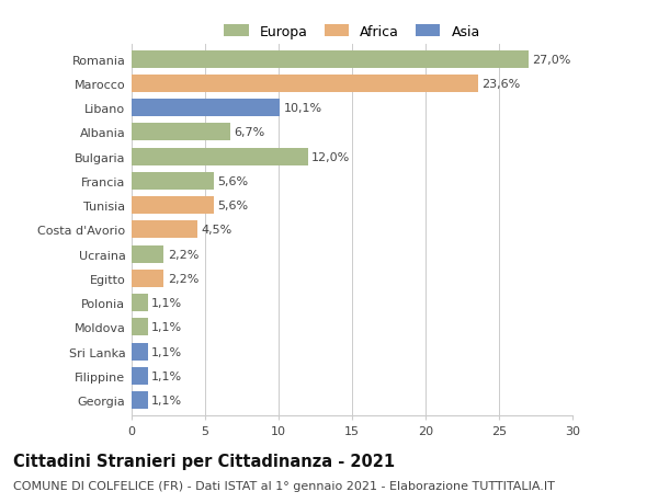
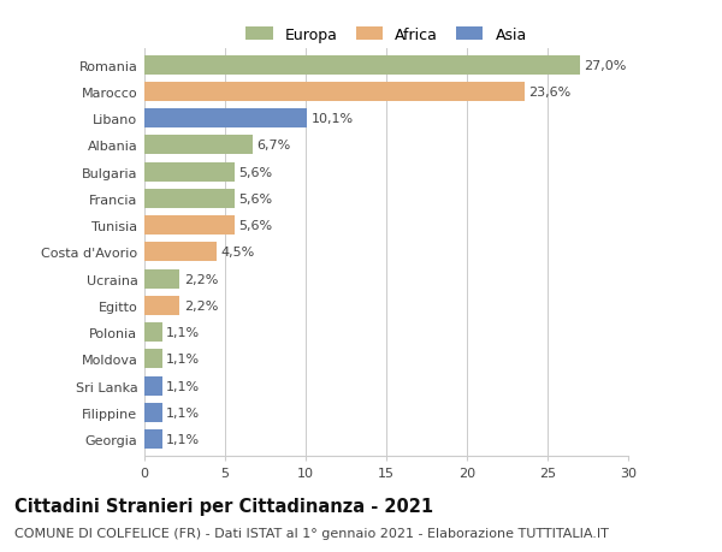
Bulgaria: 12,0% -> 5,6%
